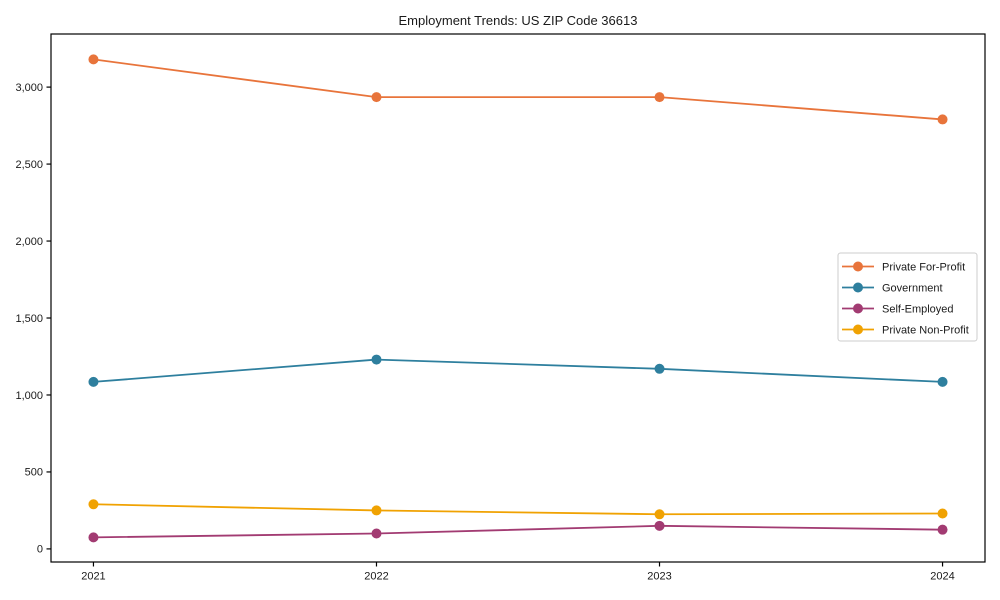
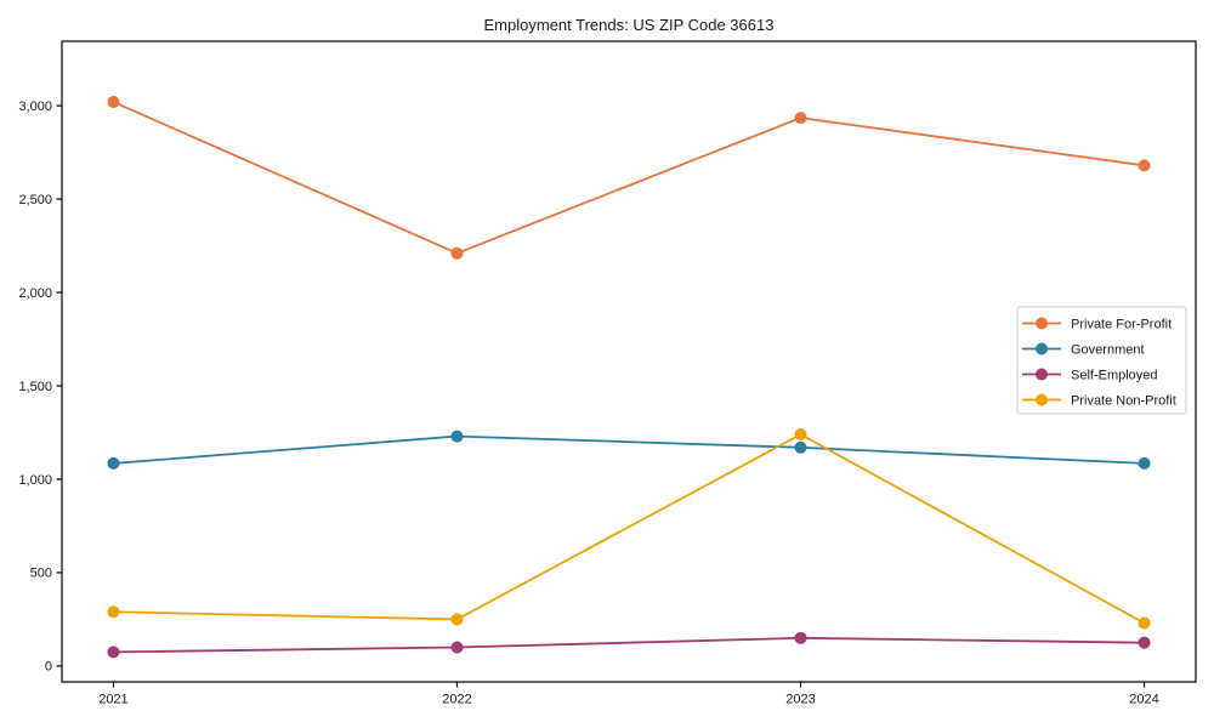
Private For-Profit/2021: 3180 -> 3020
Private For-Profit/2022: 2940 -> 2210
Private Non-Profit/2023: 220 -> 1240
Private For-Profit/2024: 2790 -> 2680
